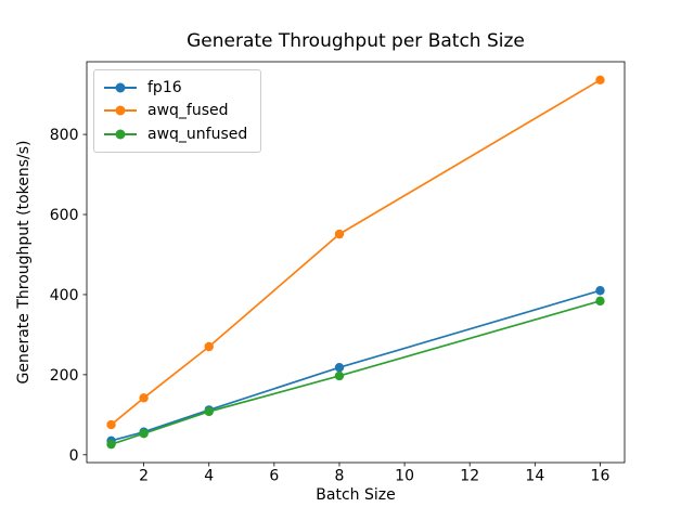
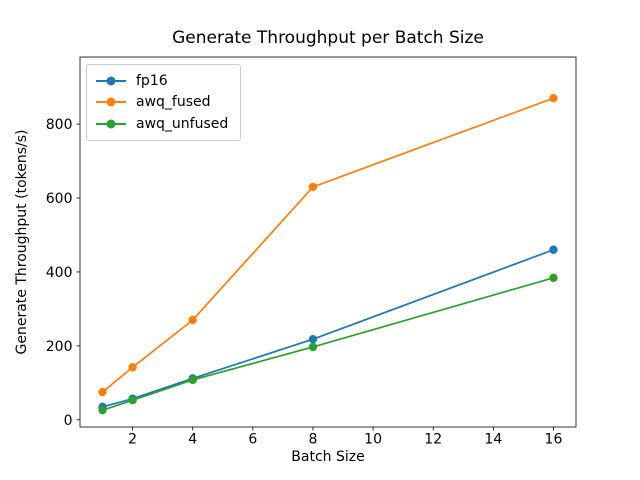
awq_fused/8: 550 -> 630
fp16/16: 410 -> 460
awq_fused/16: 940 -> 870
